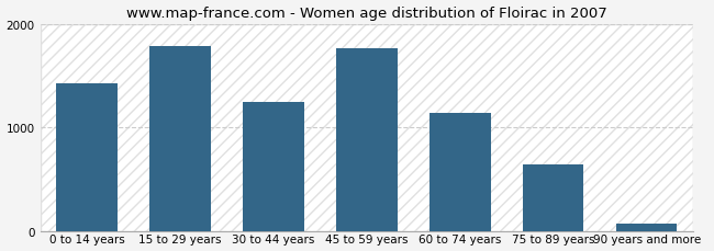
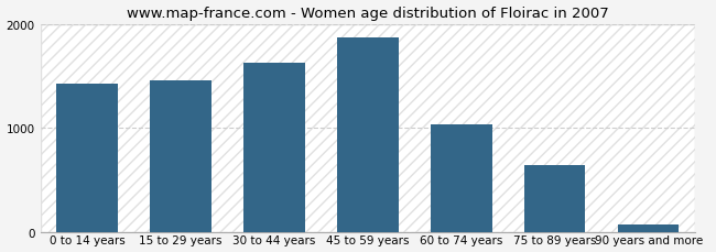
15 to 29 years: 1780 -> 1460
30 to 44 years: 1240 -> 1620
45 to 59 years: 1760 -> 1870
60 to 74 years: 1140 -> 1040
